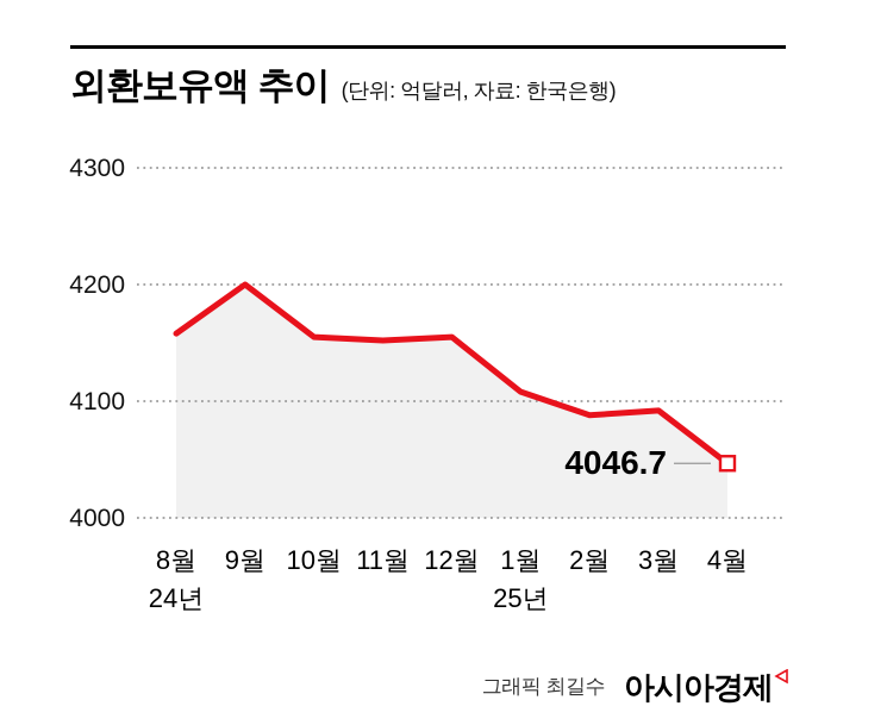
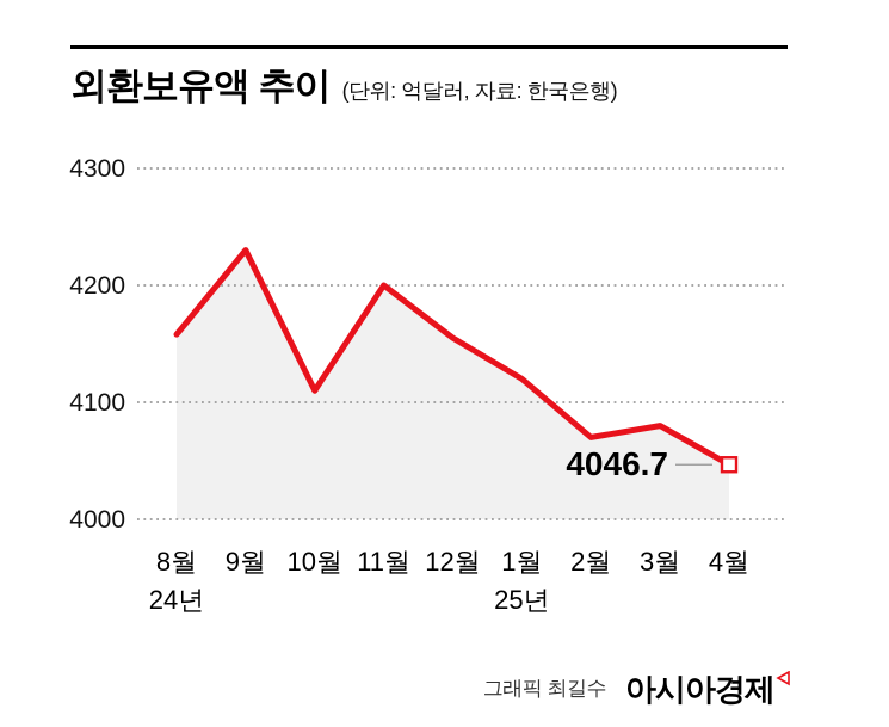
9월: 4200 -> 4230
10월: 4160 -> 4110
11월: 4150 -> 4200
1월: 4110 -> 4120
2월: 4090 -> 4070
3월: 4090 -> 4080
